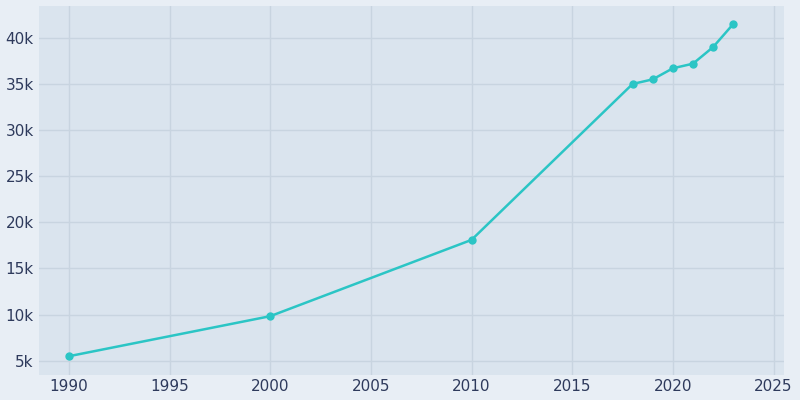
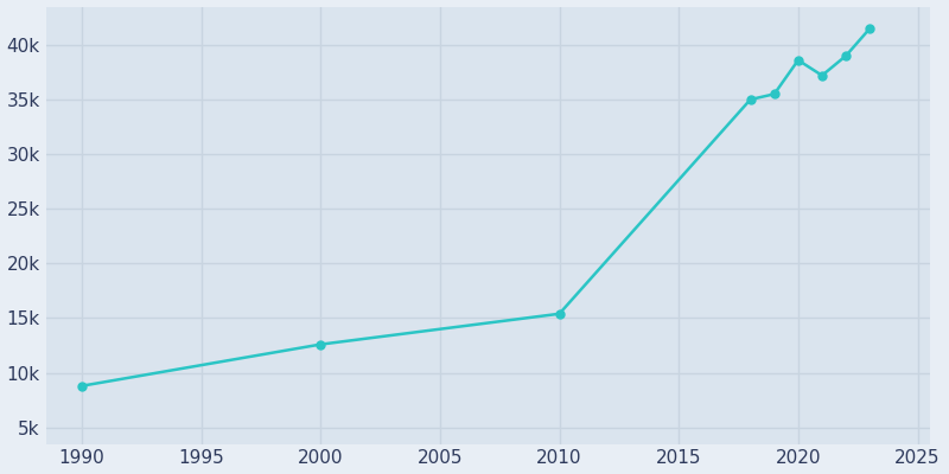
1990: 5.5k -> 8.8k
2000: 9.8k -> 12.6k
2010: 18.1k -> 15.4k
2020: 36.7k -> 38.6k
